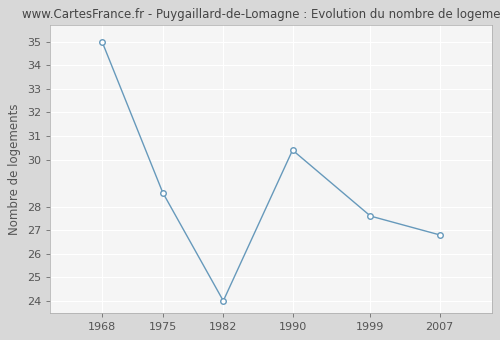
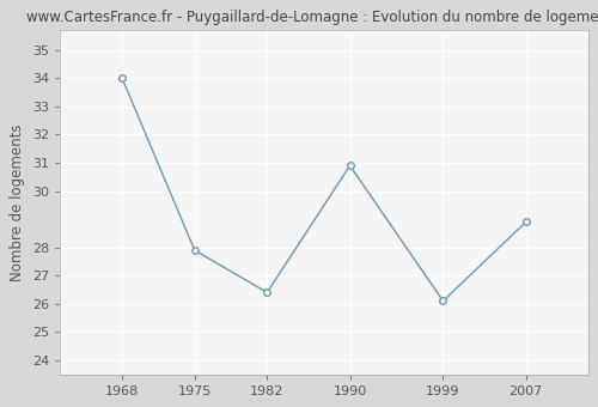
1968: 35.0 -> 34.0
1975: 28.6 -> 27.9
1982: 24.0 -> 26.4
1990: 30.4 -> 30.9
1999: 27.6 -> 26.1
2007: 26.8 -> 28.9
